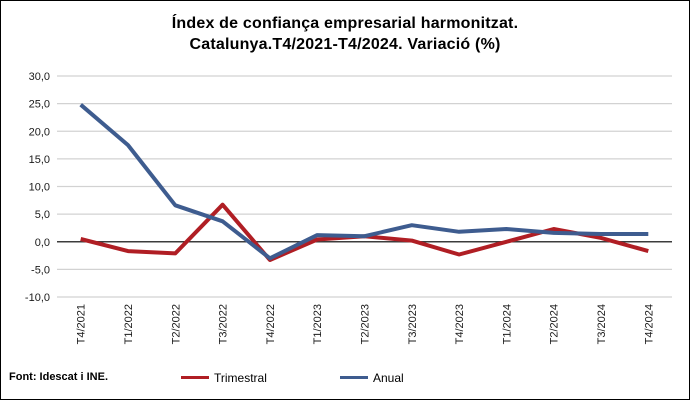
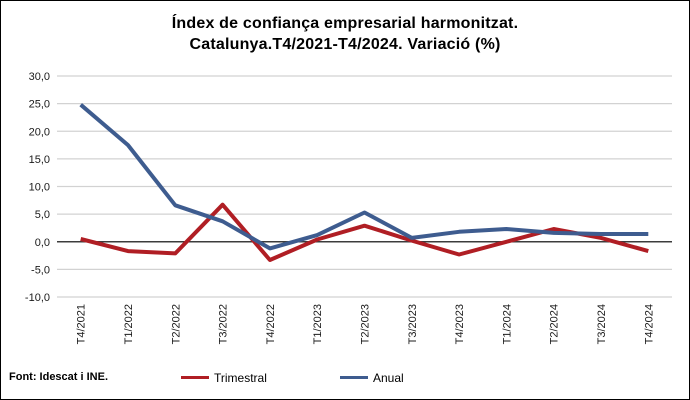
Anual/T4/2022: -3 -> -1
Trimestral/T2/2023: 1 -> 3
Anual/T2/2023: 1 -> 5
Anual/T3/2023: 3 -> 1
